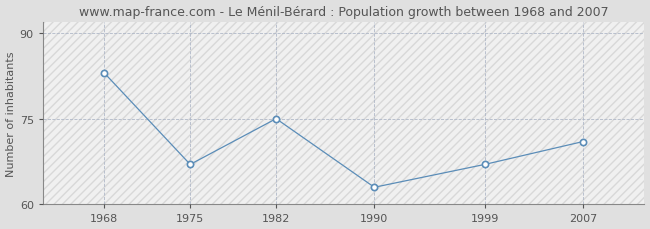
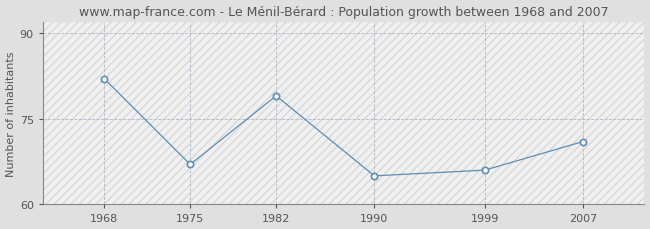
1968: 83 -> 82
1982: 75 -> 79
1990: 63 -> 65
1999: 67 -> 66
